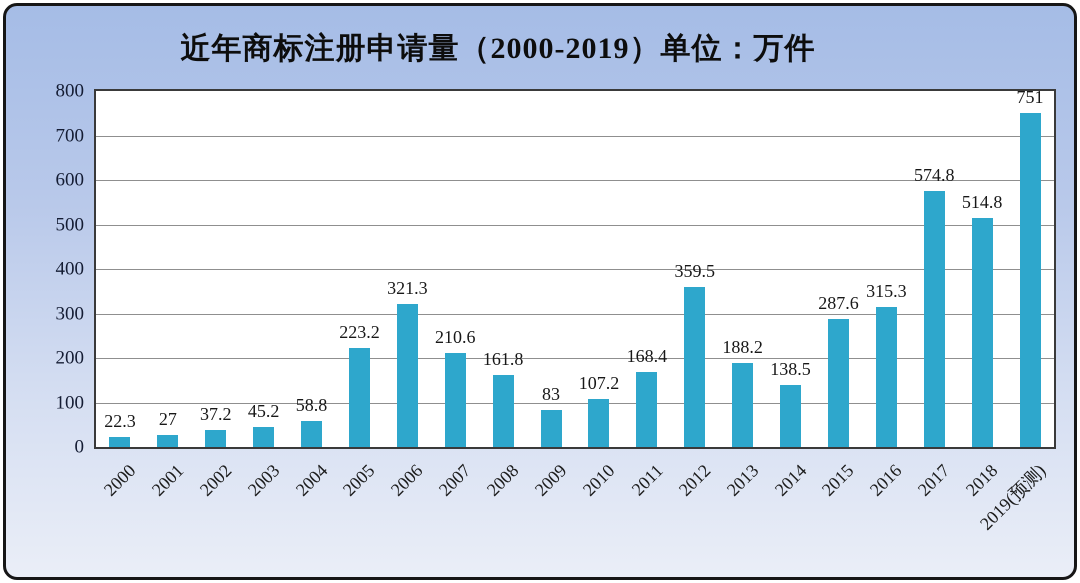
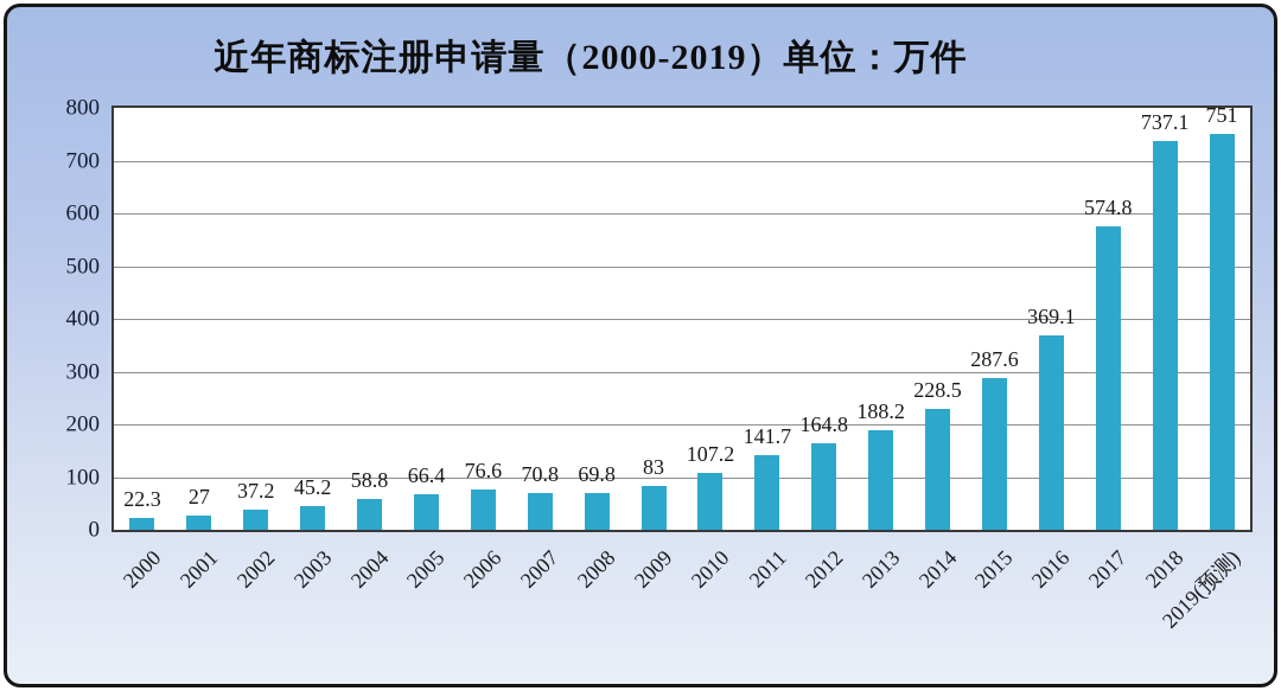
2005: 223.2 -> 66.4
2006: 321.3 -> 76.6
2007: 210.6 -> 70.8
2008: 161.8 -> 69.8
2011: 168.4 -> 141.7
2012: 359.5 -> 164.8
2014: 138.5 -> 228.5
2016: 315.3 -> 369.1
2018: 514.8 -> 737.1
